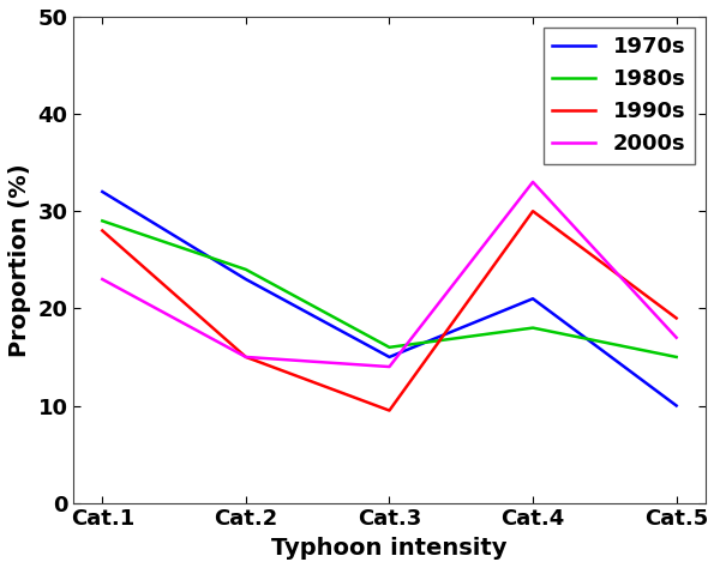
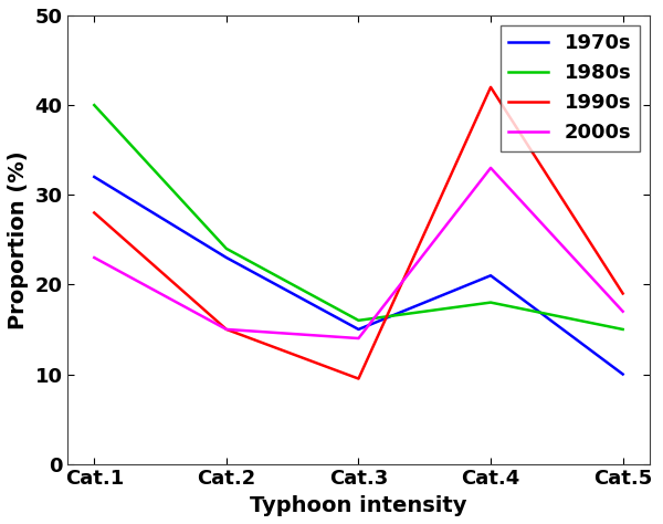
1980s/Cat.1: 29 -> 40
1990s/Cat.4: 30.0 -> 42.0
